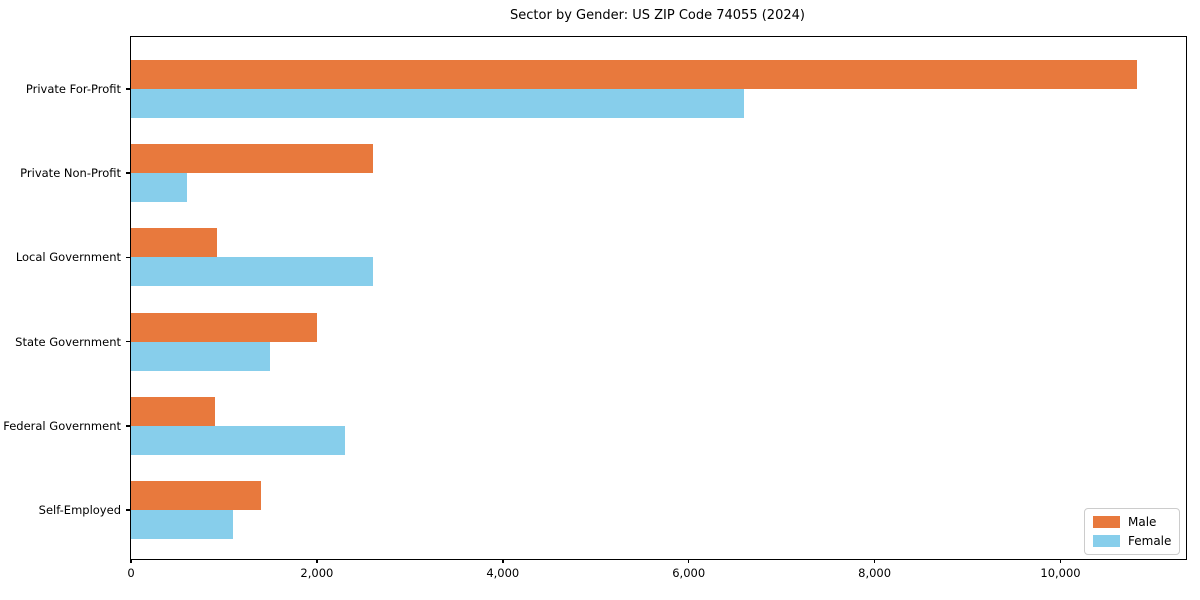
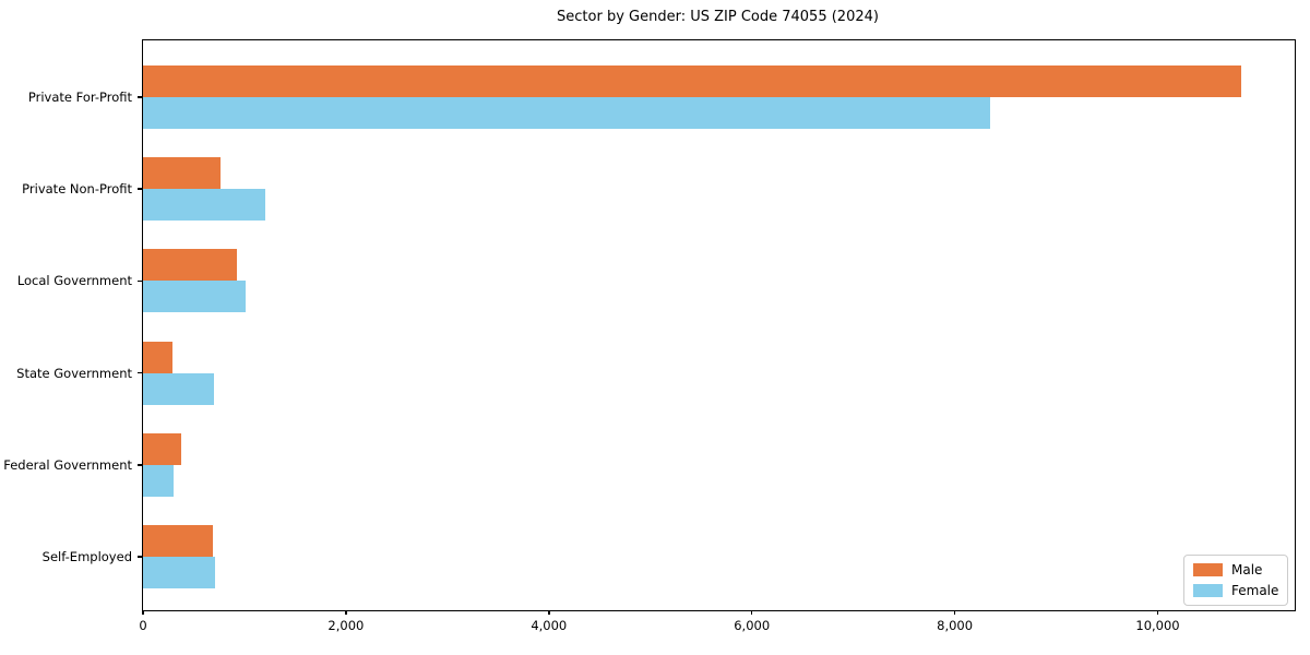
Female/Private For-Profit: 6600 -> 8400
Male/Private Non-Profit: 2600 -> 800
Female/Private Non-Profit: 600 -> 1200
Female/Local Government: 2600 -> 1000
Male/State Government: 2000 -> 300
Female/State Government: 1500 -> 700
Male/Federal Government: 900 -> 400
Female/Federal Government: 2300 -> 300
Male/Self-Employed: 1400 -> 700
Female/Self-Employed: 1100 -> 700
